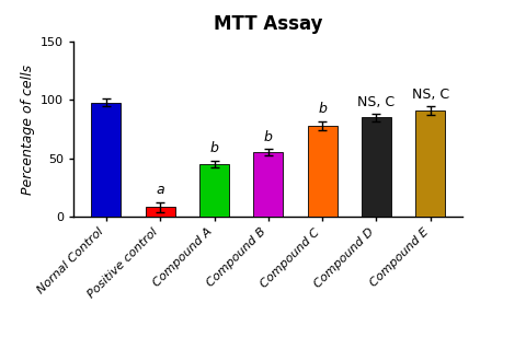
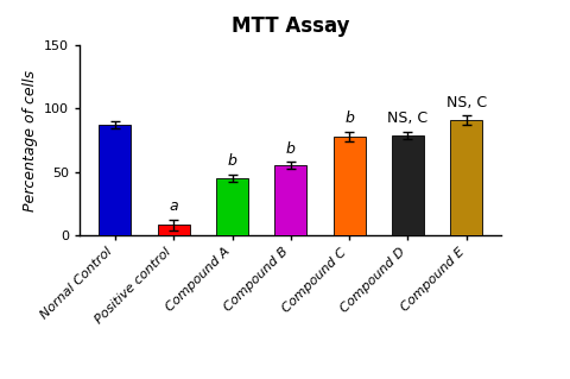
Nornal Control: 98 -> 87
Compound D: 85 -> 79
